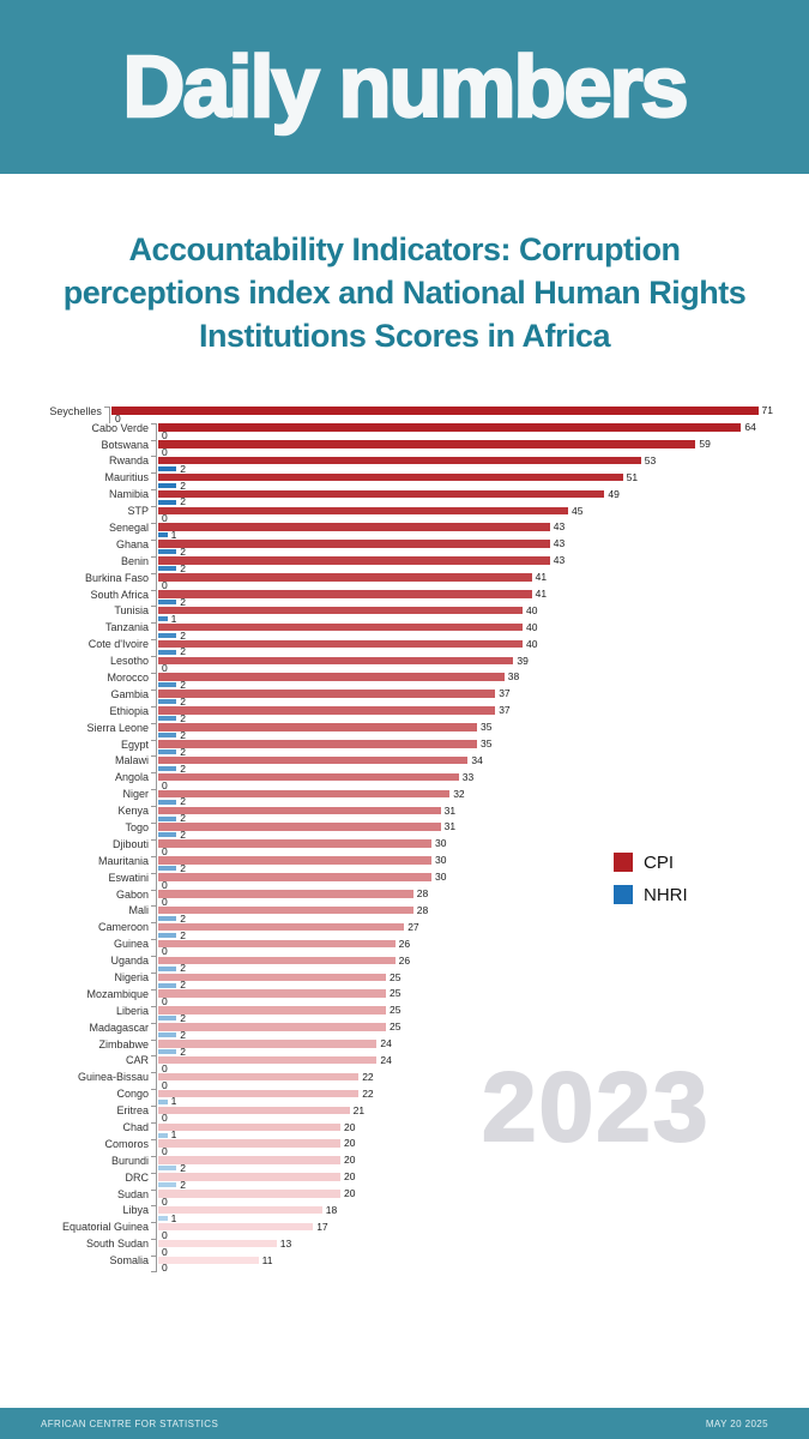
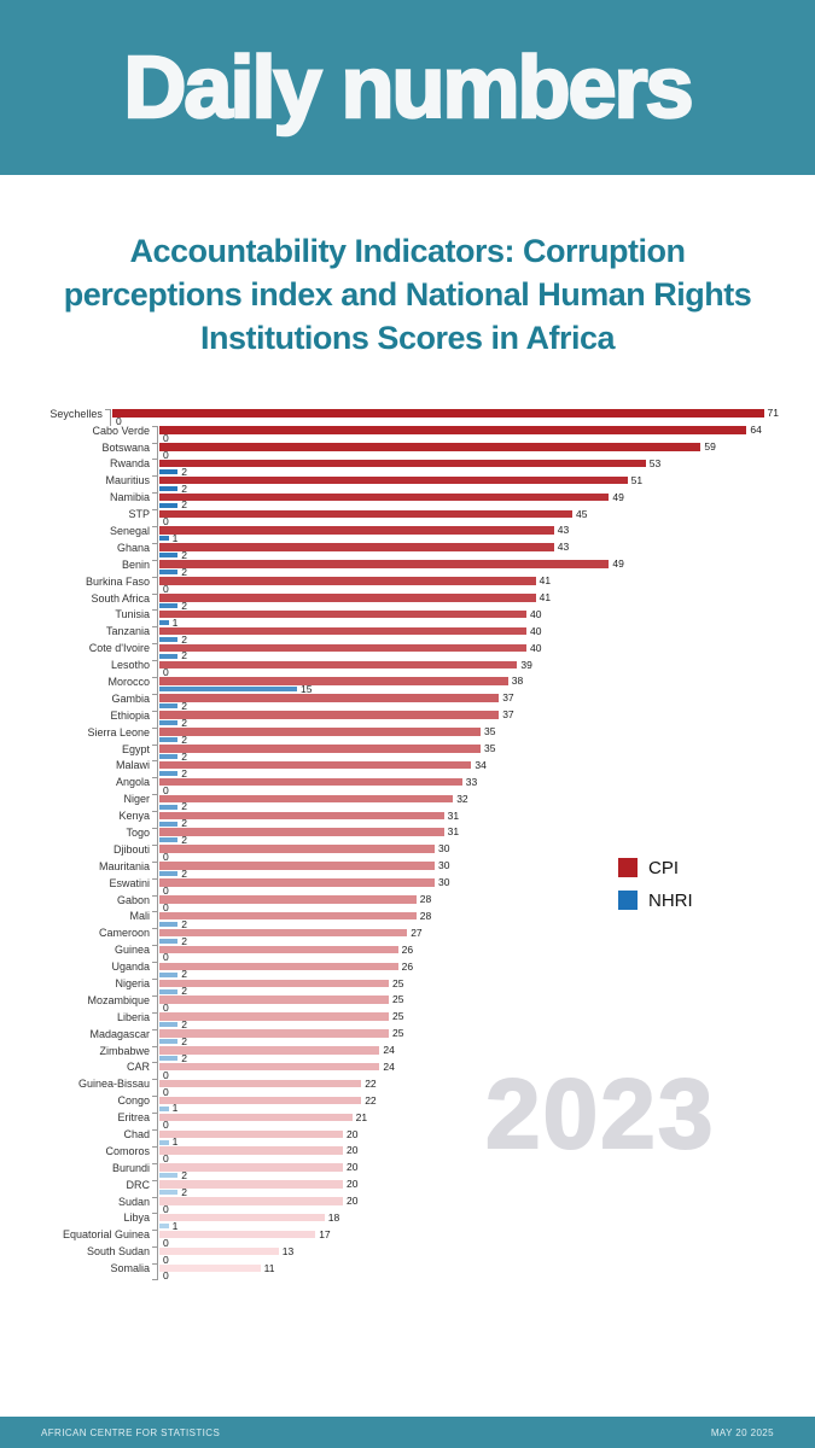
CPI/Benin: 43 -> 49
NHRI/Morocco: 2 -> 15
